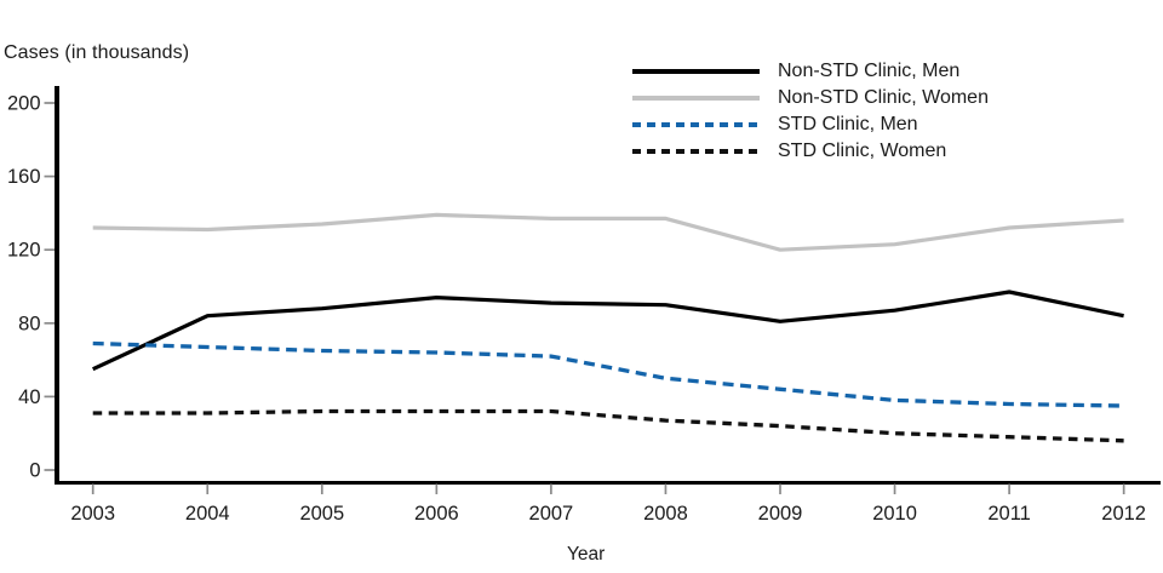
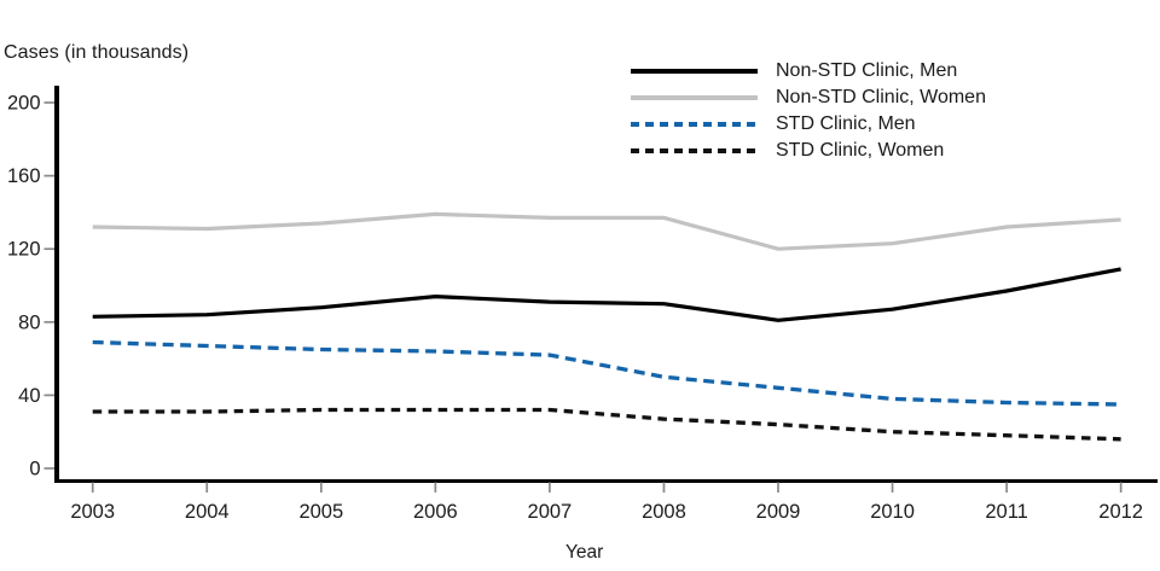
Non-STD Clinic, Men/2003: 55 -> 83
Non-STD Clinic, Men/2012: 84 -> 109
